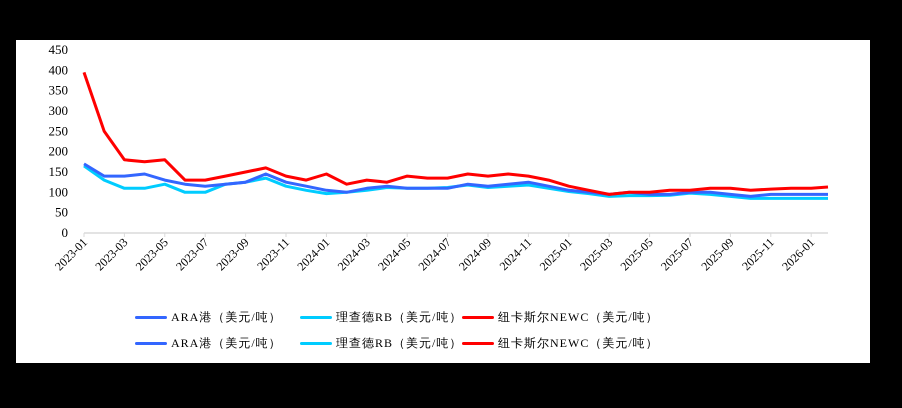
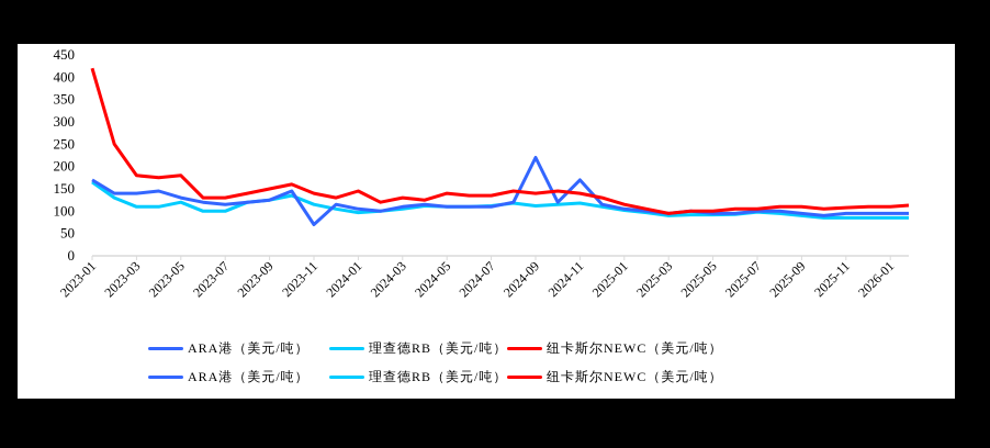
纽卡斯尔NEWC（美元/吨）/2023-01: 400 -> 420
ARA港（美元/吨）/2023-11: 120 -> 70
ARA港（美元/吨）/2024-09: 120 -> 220
ARA港（美元/吨）/2024-11: 120 -> 170
